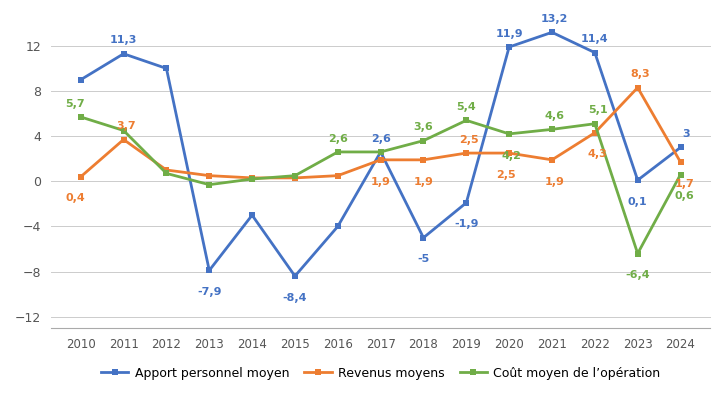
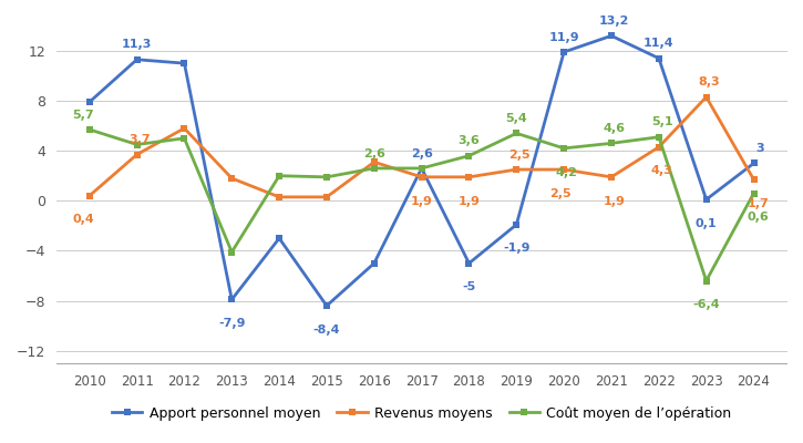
Apport personnel moyen/2010: 9.0 -> 7.9
Apport personnel moyen/2012: 10.0 -> 11.0
Revenus moyens/2012: 1.0 -> 5.8
Coût moyen de l’opération/2012: 0.7 -> 5.0
Revenus moyens/2013: 0.5 -> 1.8
Coût moyen de l’opération/2013: -0.3 -> -4.1
Coût moyen de l’opération/2014: 0.2 -> 2.0
Coût moyen de l’opération/2015: 0.5 -> 1.9
Apport personnel moyen/2016: -4.0 -> -5.0
Revenus moyens/2016: 0.5 -> 3.1
